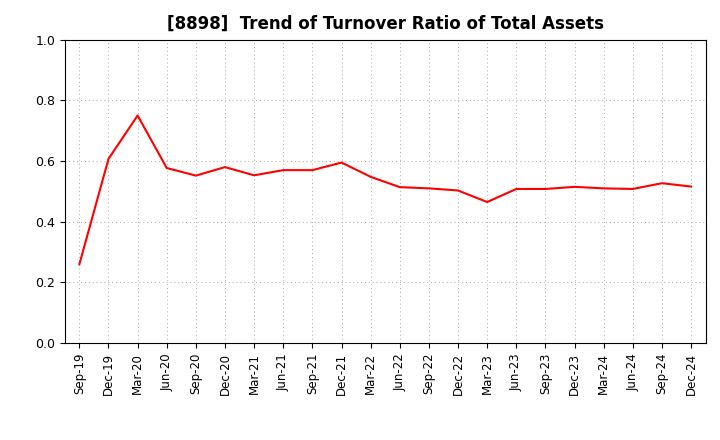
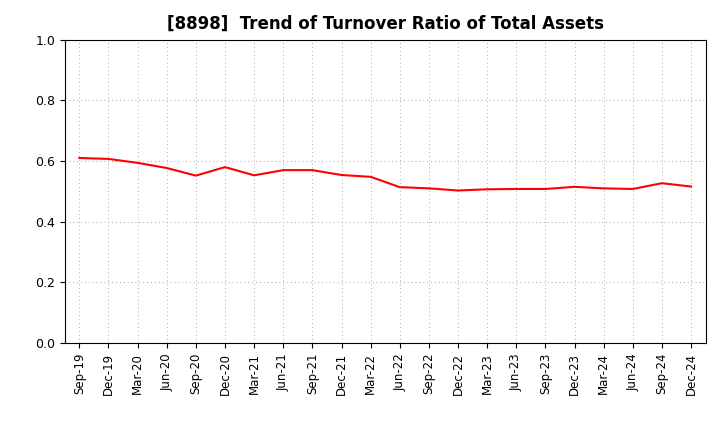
Sep-19: 0.260 -> 0.610
Mar-20: 0.750 -> 0.594
Dec-21: 0.595 -> 0.554
Mar-23: 0.465 -> 0.507
